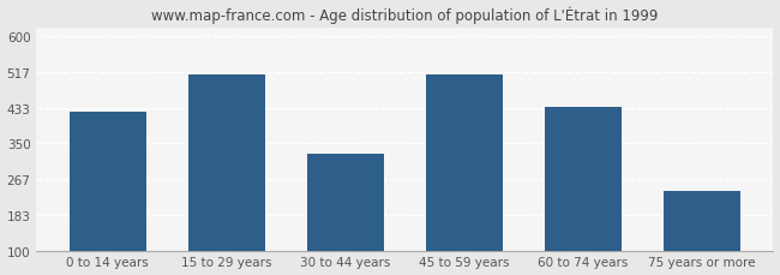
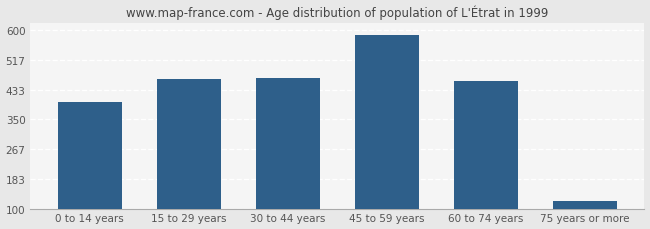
0 to 14 years: 425 -> 400
15 to 29 years: 510 -> 462
30 to 44 years: 325 -> 466
45 to 59 years: 510 -> 585
60 to 74 years: 435 -> 458
75 years or more: 240 -> 120
